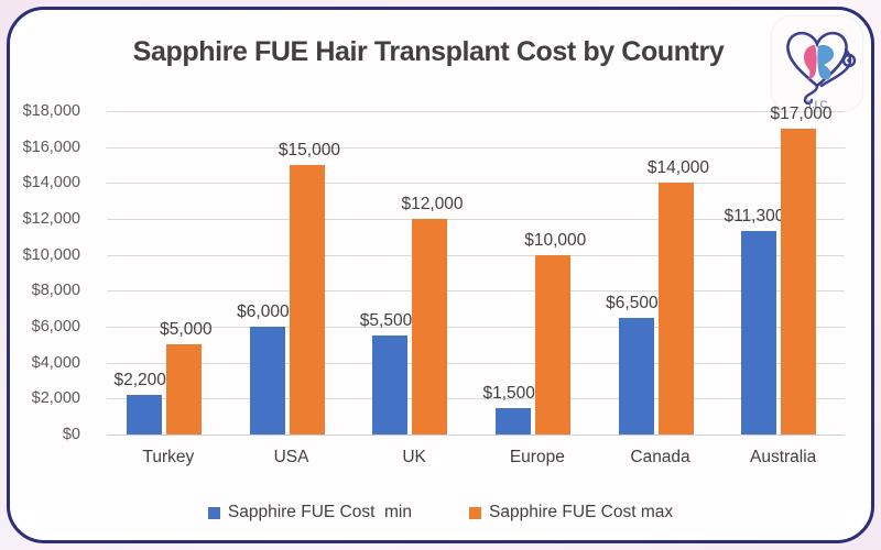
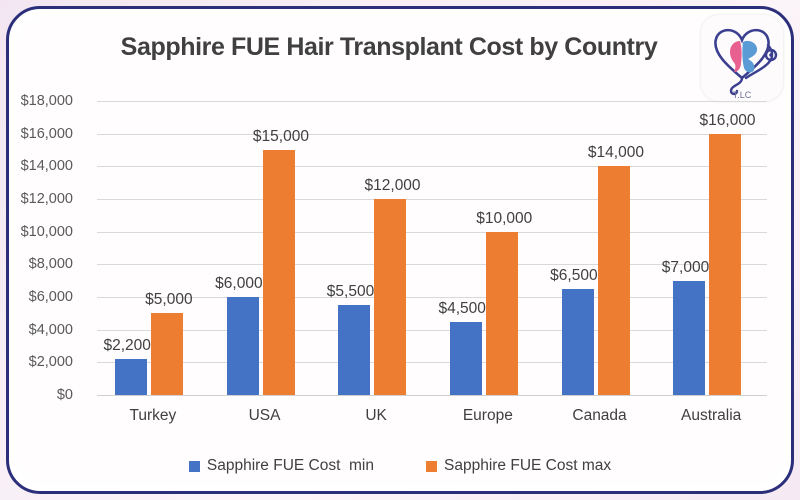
Sapphire FUE Cost min/Europe: $1,500 -> $4,500
Sapphire FUE Cost min/Australia: $11,300 -> $7,000
Sapphire FUE Cost max/Australia: $17,000 -> $16,000
